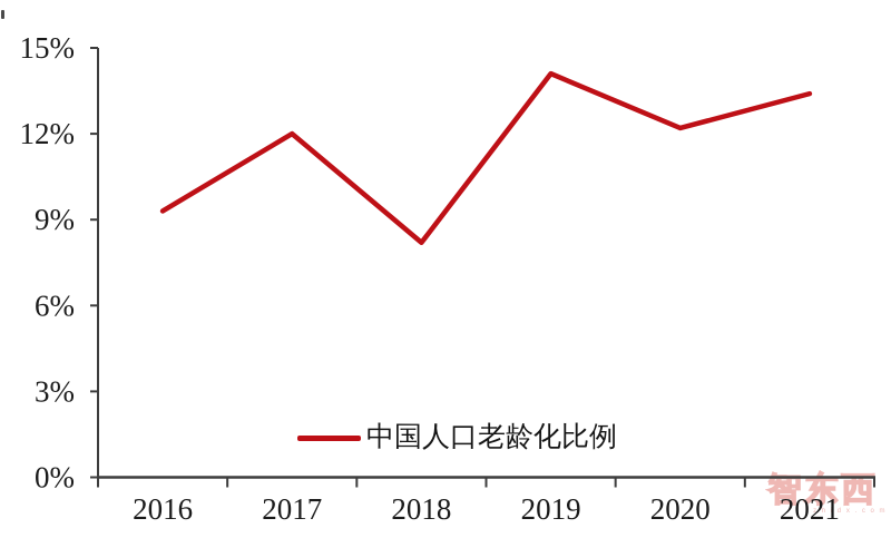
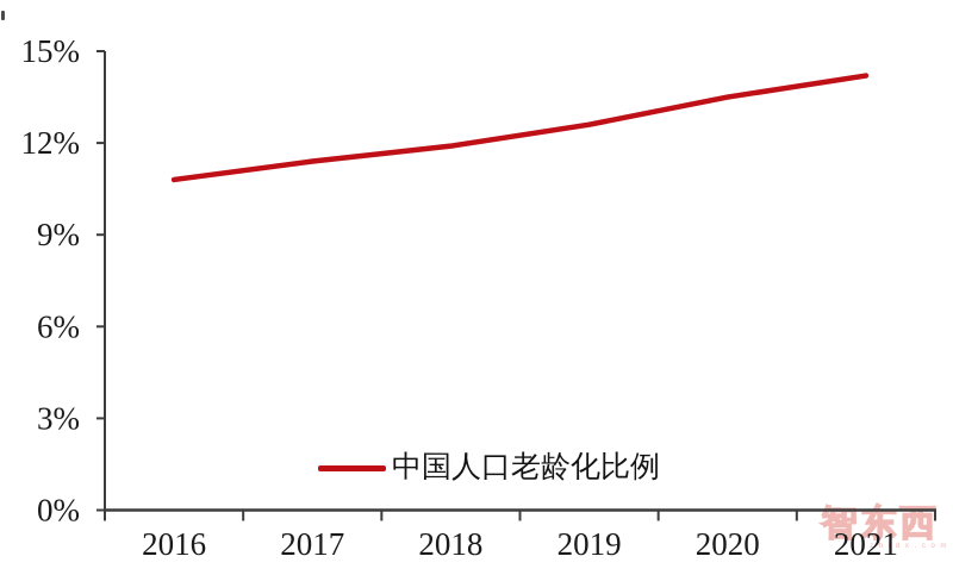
2016: 9.3% -> 10.8%
2017: 12.0% -> 11.4%
2018: 8.2% -> 11.9%
2019: 14.1% -> 12.6%
2020: 12.2% -> 13.5%
2021: 13.4% -> 14.2%
